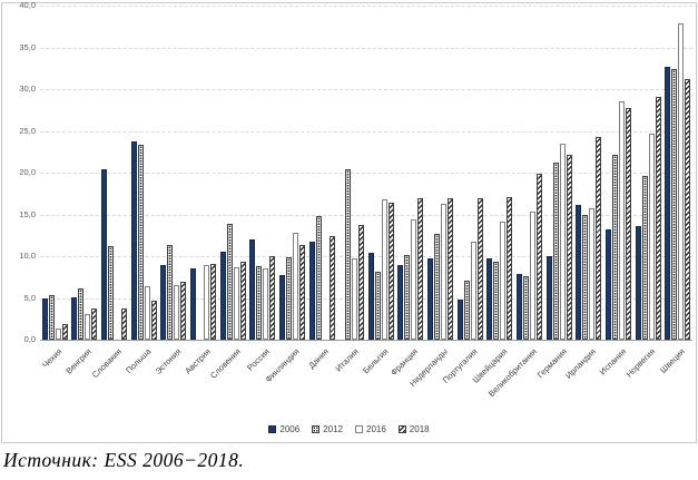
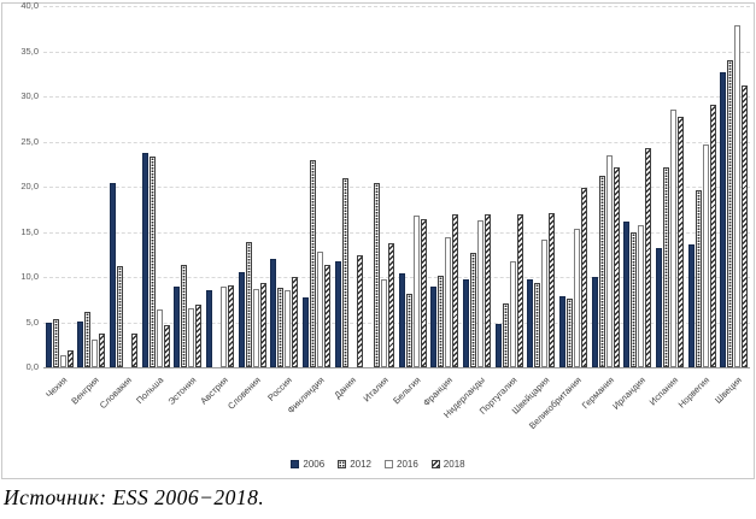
2012/Финляндия: 10 -> 23
2012/Дания: 15 -> 21
2012/Швеция: 32 -> 34
